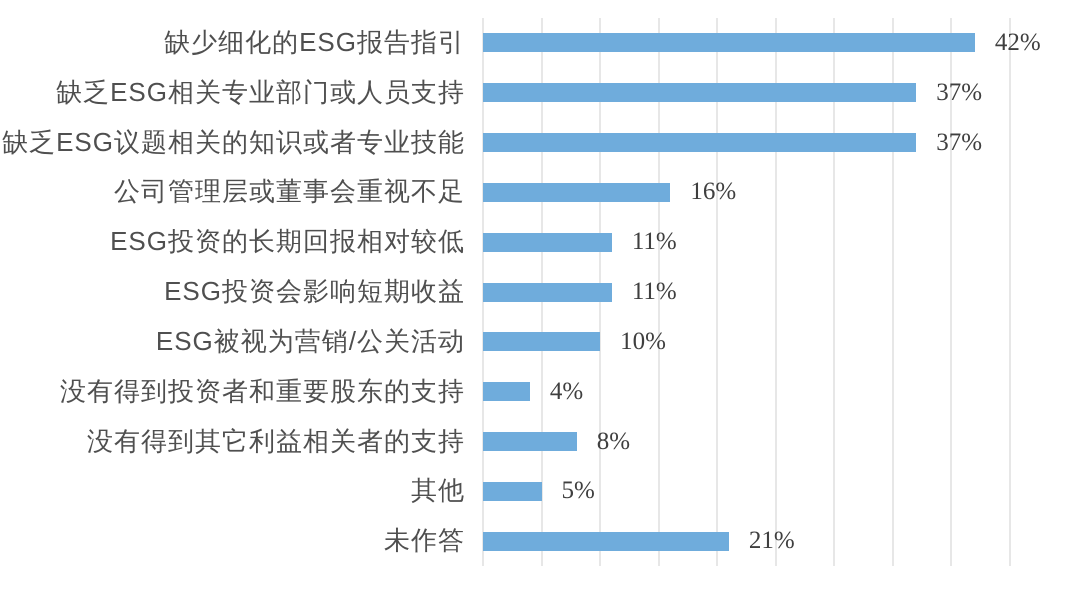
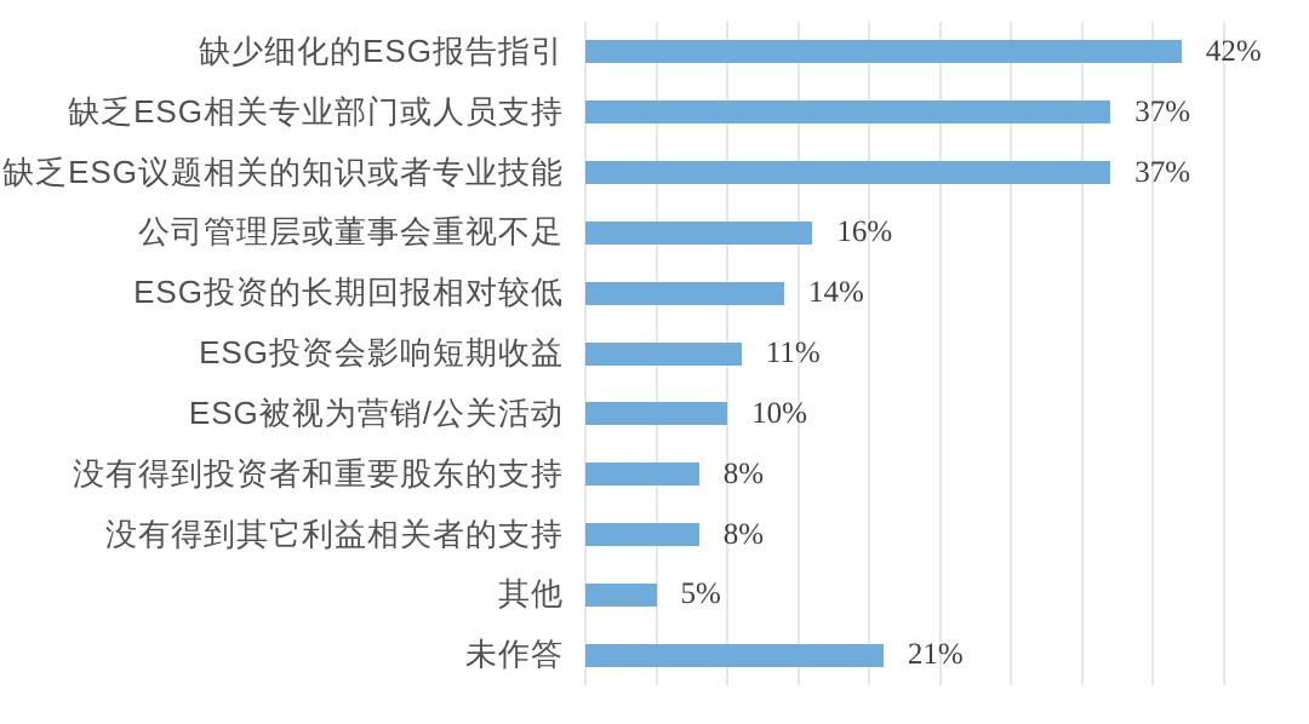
ESG投资的长期回报相对较低: 11% -> 14%
没有得到投资者和重要股东的支持: 4% -> 8%
